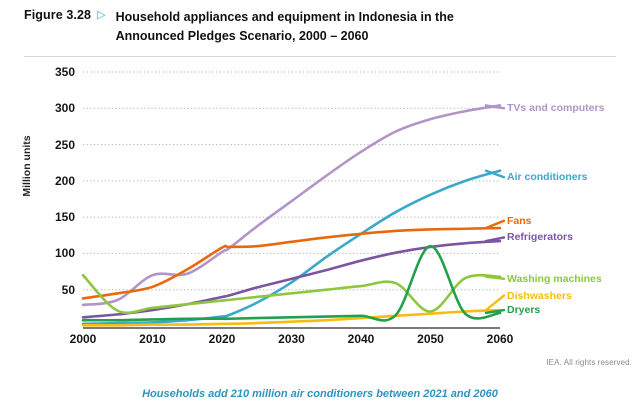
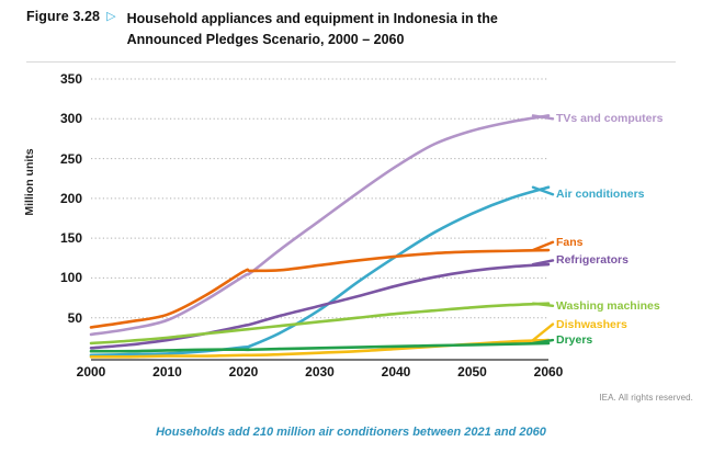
Washing machines/2000: 70 -> 20
TVs and computers/2010: 70 -> 50
Washing machines/2050: 20 -> 60
Dryers/2050: 110 -> 20
